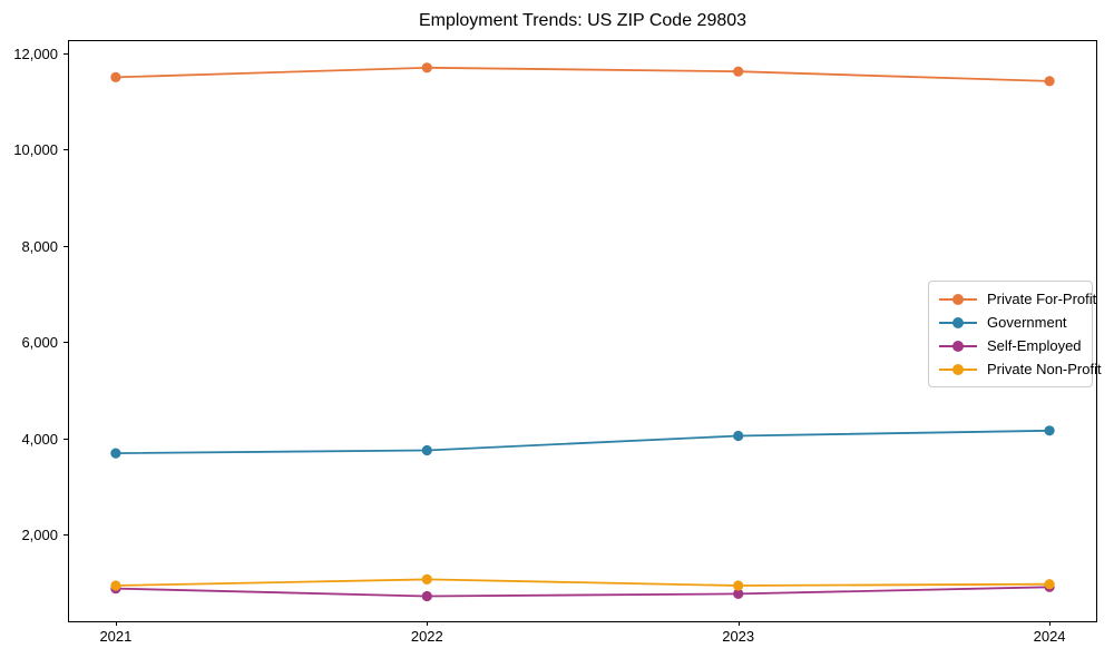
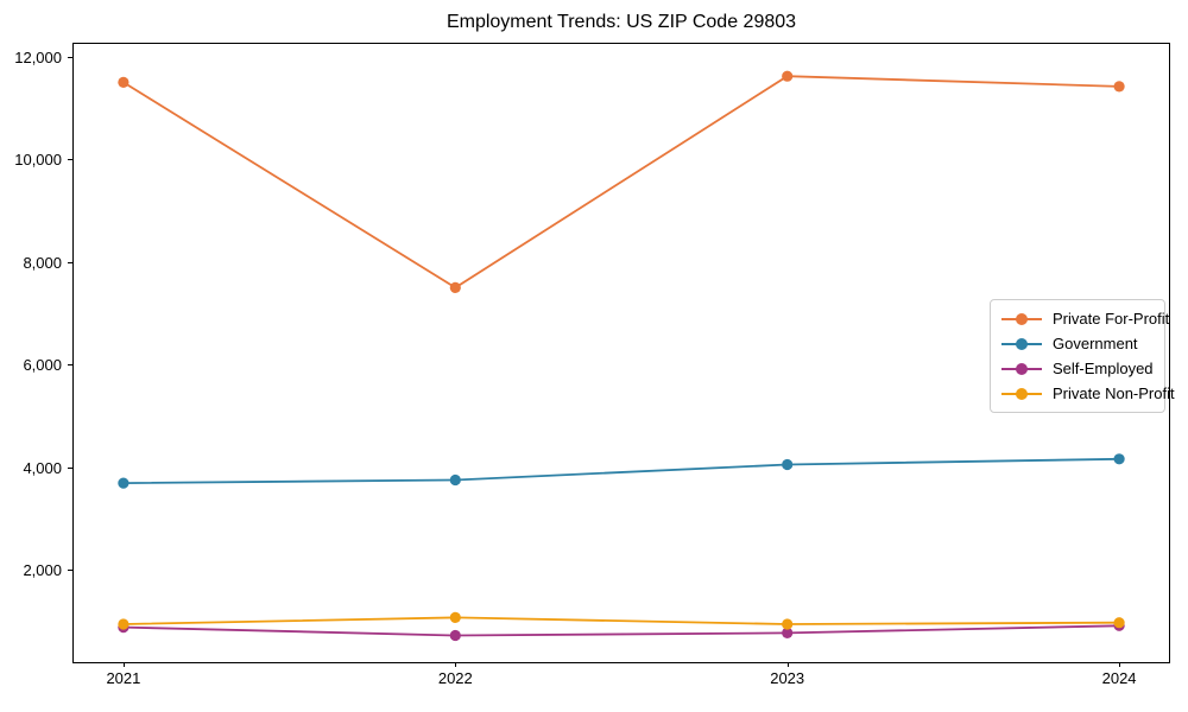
Private For-Profit/2022: 11700 -> 7500
